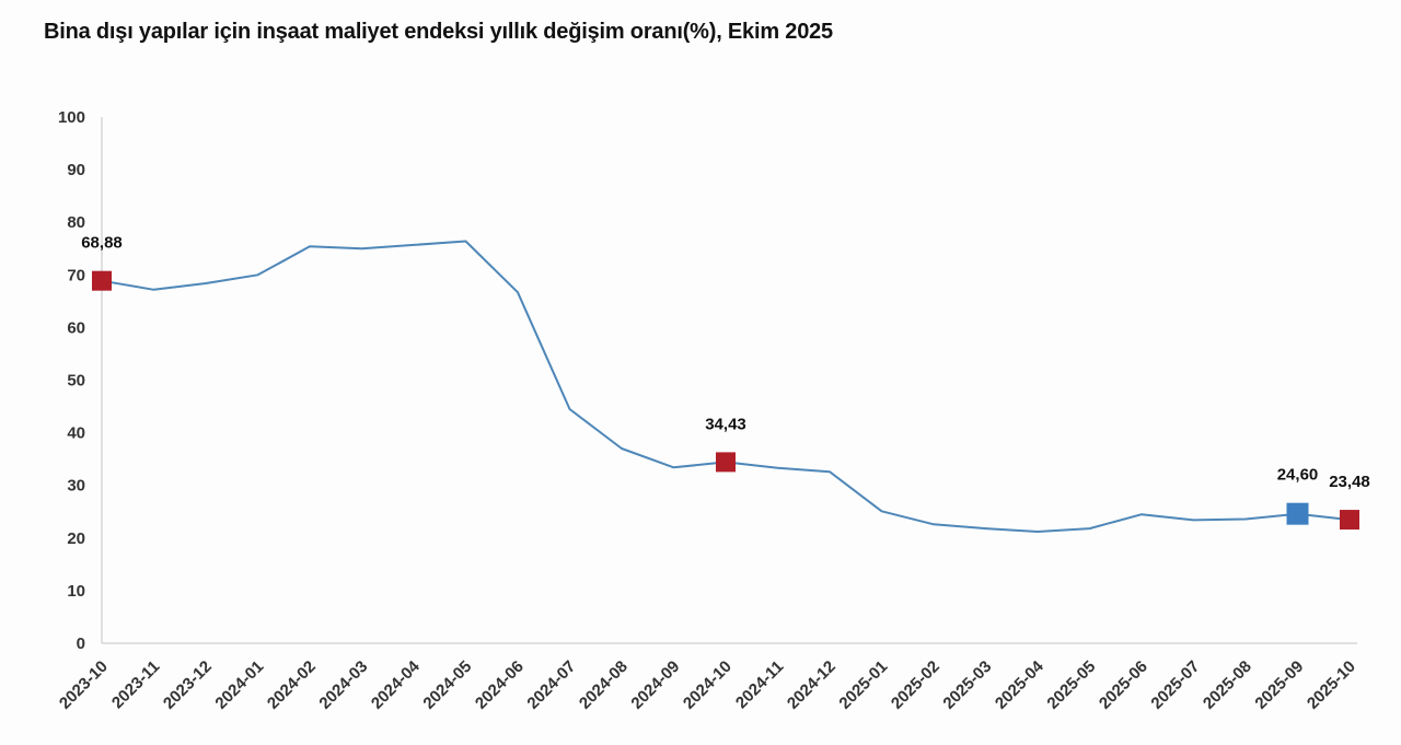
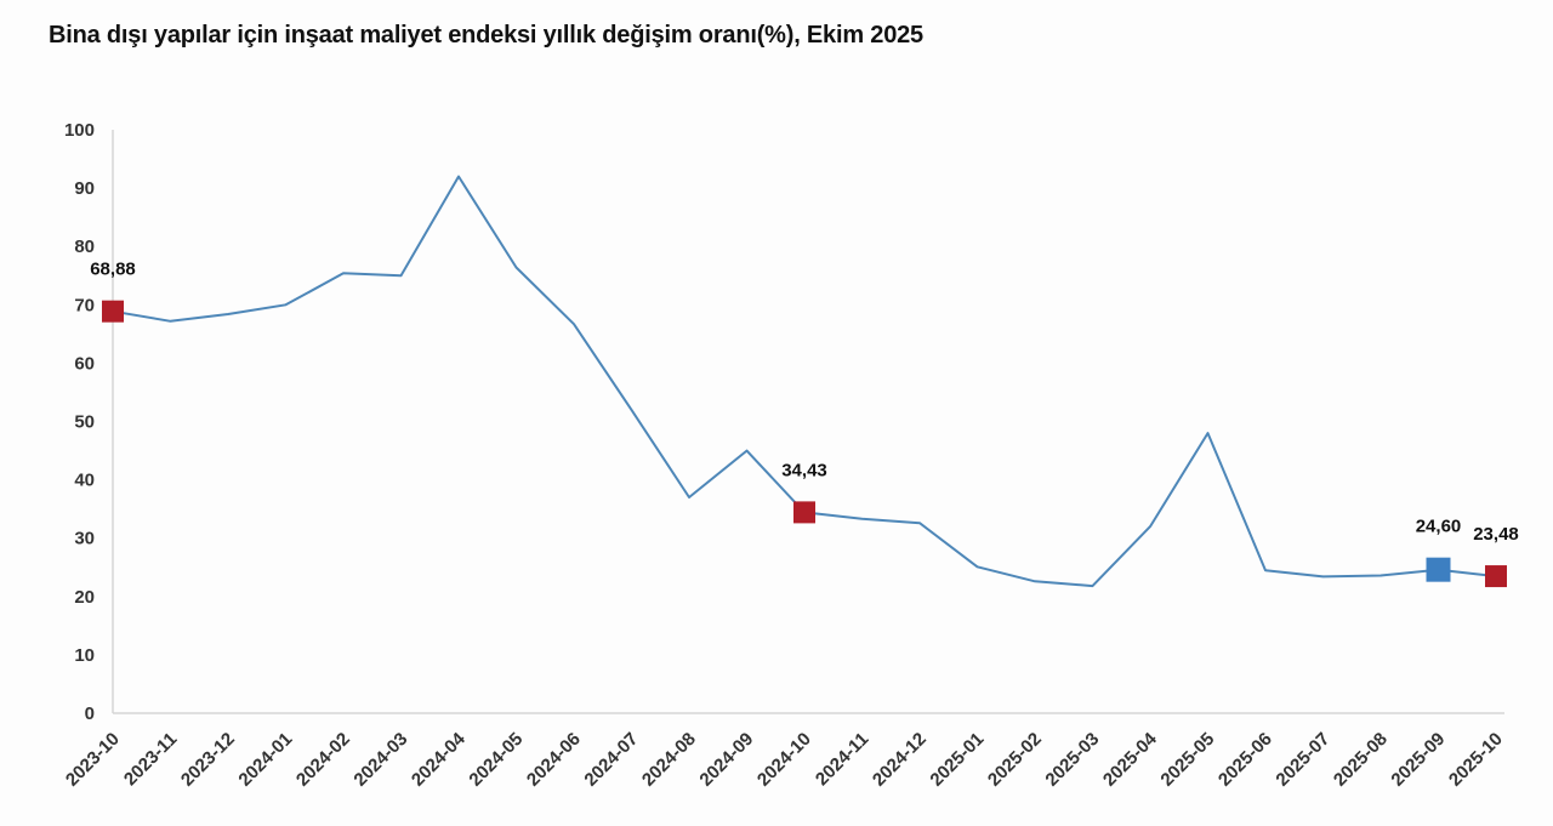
2024-04: 76 -> 92
2024-07: 44 -> 52
2024-09: 33 -> 45
2025-04: 21 -> 32
2025-05: 22 -> 48
